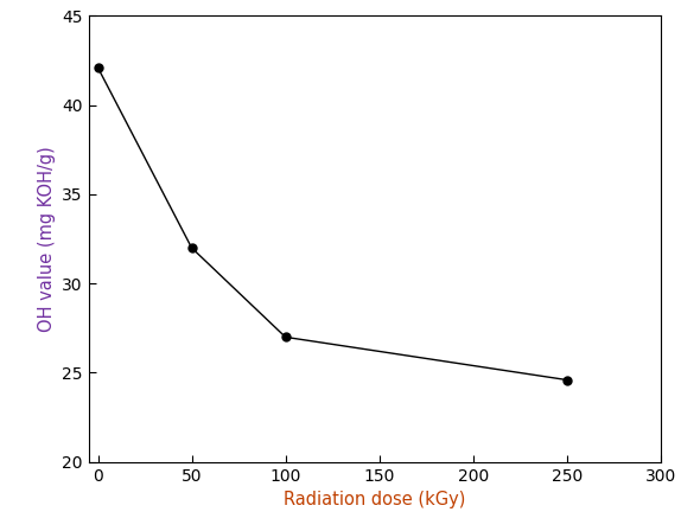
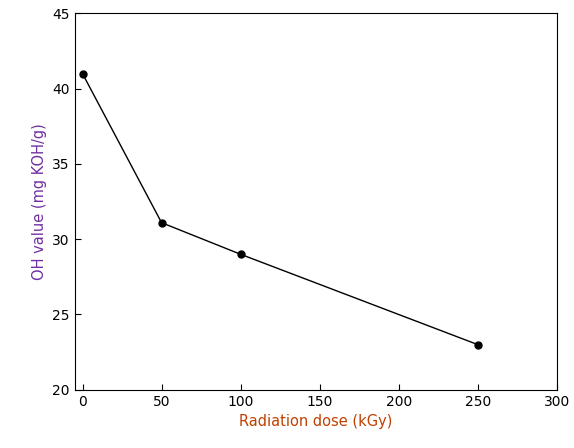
0: 42.1 -> 41.0
50: 32.0 -> 31.1
100: 27.0 -> 29.0
250: 24.6 -> 23.0
